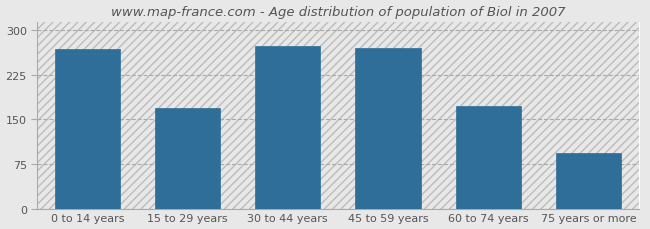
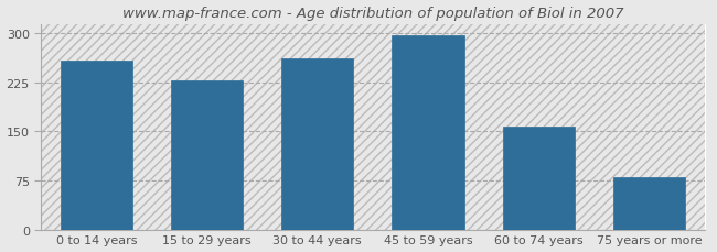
0 to 14 years: 268 -> 258
15 to 29 years: 170 -> 228
30 to 44 years: 274 -> 262
45 to 59 years: 270 -> 297
60 to 74 years: 172 -> 157
75 years or more: 94 -> 80
